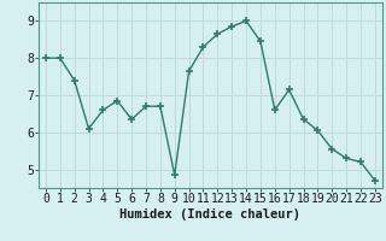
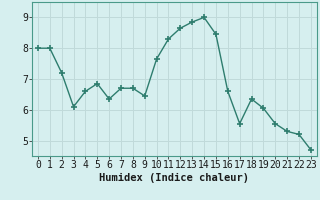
2: 7.40 -> 7.20
9: 4.85 -> 6.45
17: 7.15 -> 5.55
